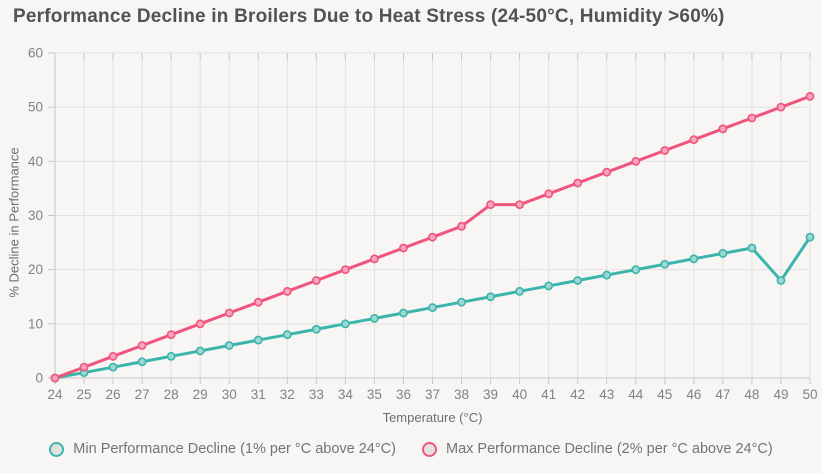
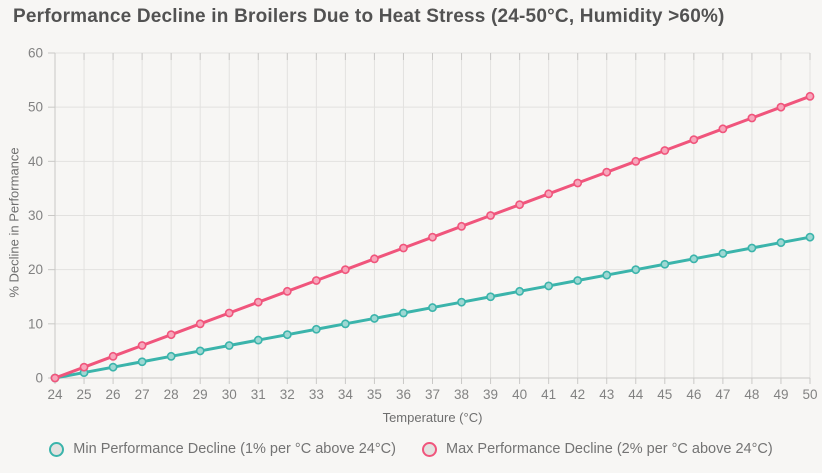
Max Performance Decline (2% per °C above 24°C)/39: 32 -> 30
Min Performance Decline (1% per °C above 24°C)/49: 18 -> 25
